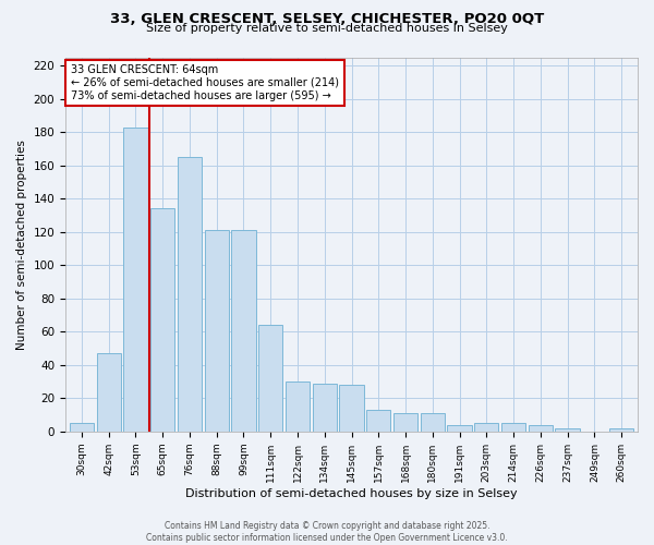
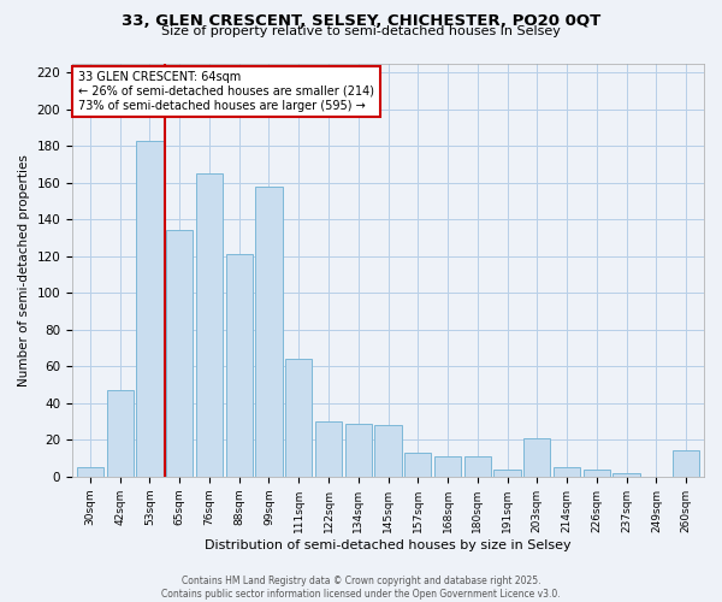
99sqm: 121 -> 158
203sqm: 5 -> 21
260sqm: 2 -> 14
